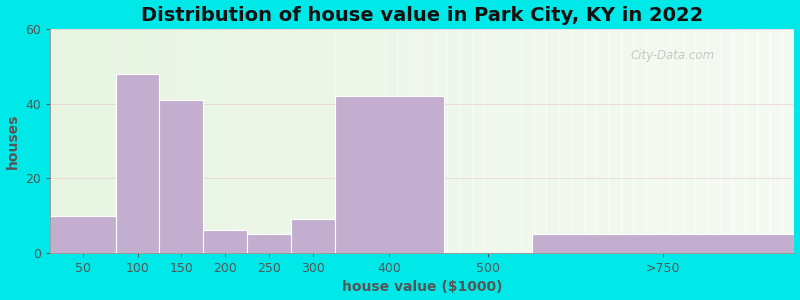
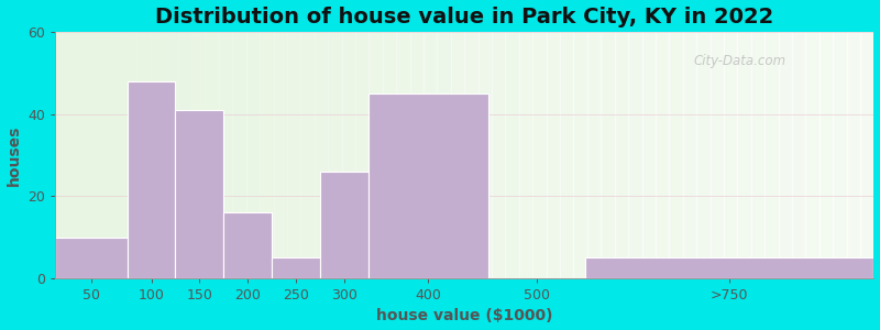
200: 6 -> 16
300: 9 -> 26
400: 42 -> 45
